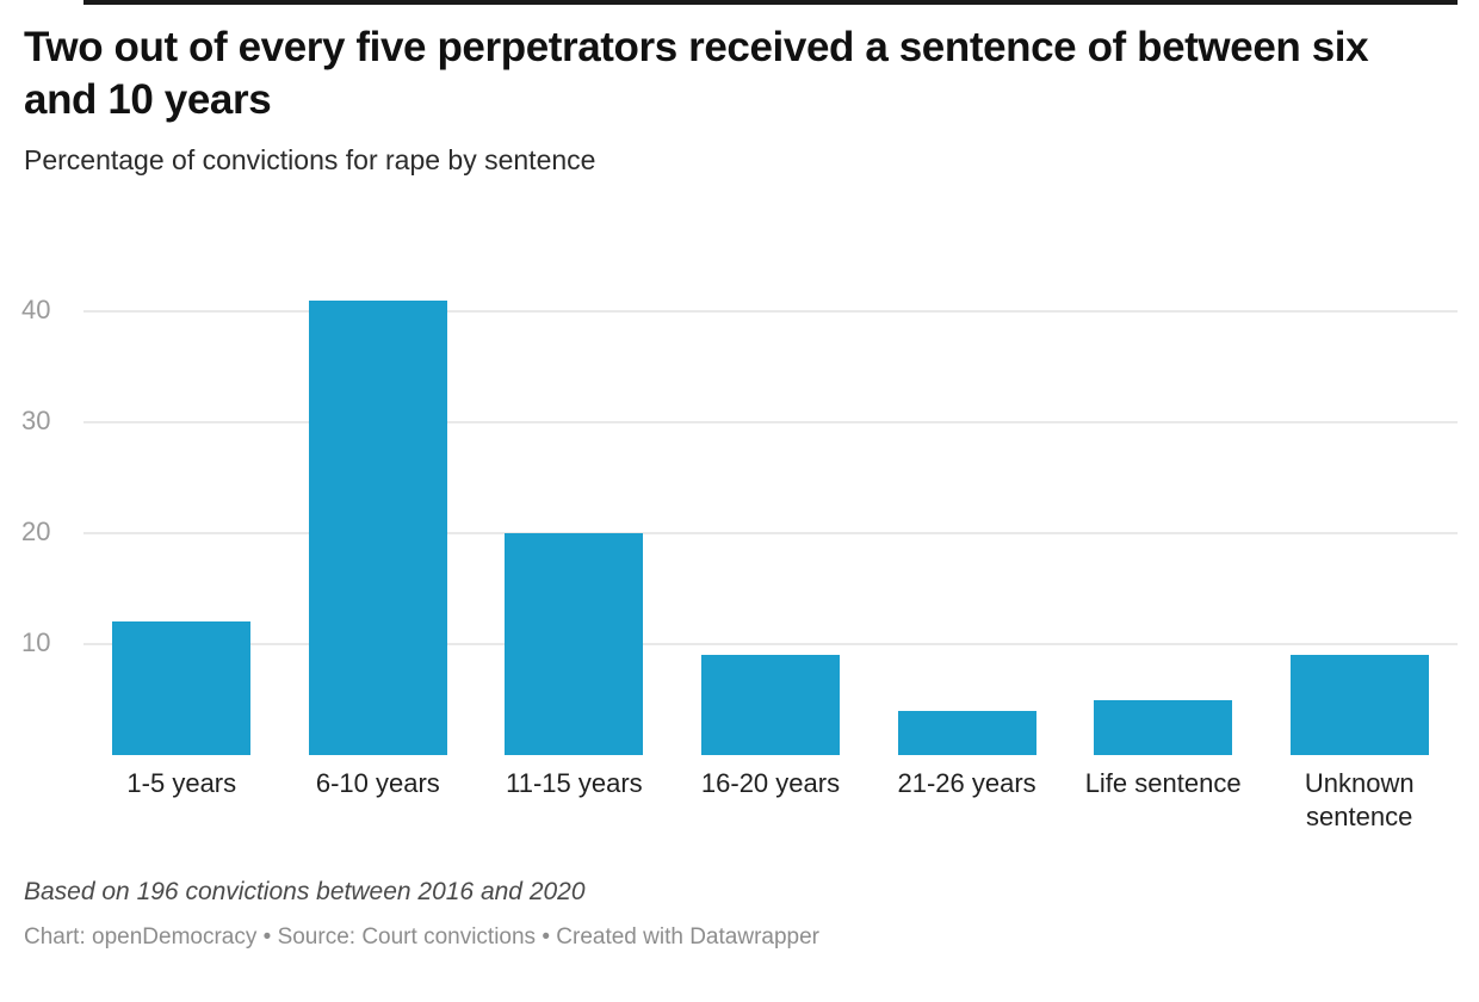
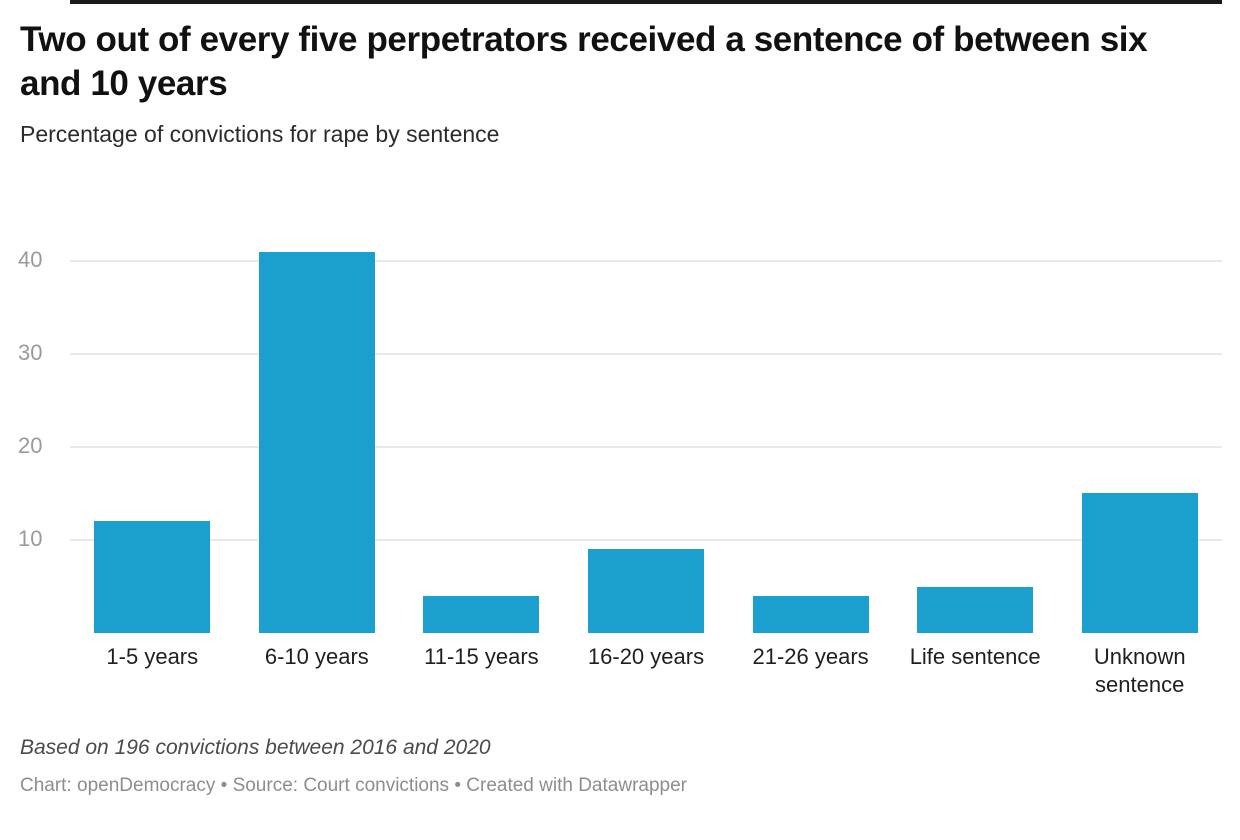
11-15 years: 20 -> 4
Unknown sentence: 9 -> 15
